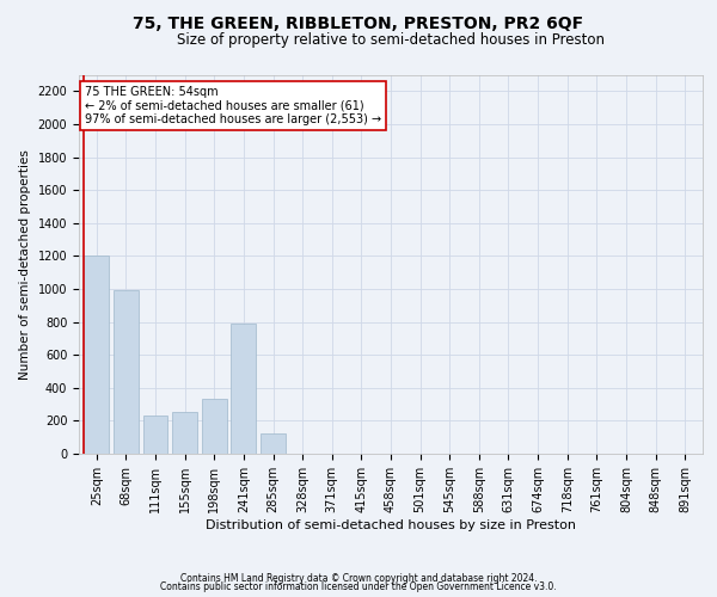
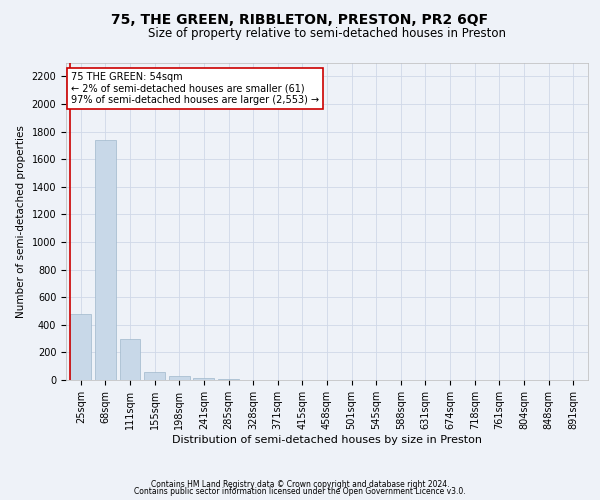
25sqm: 1200 -> 480
68sqm: 990 -> 1740
111sqm: 230 -> 300
155sqm: 250 -> 60
198sqm: 330 -> 30
241sqm: 790 -> 20
285sqm: 120 -> 0
